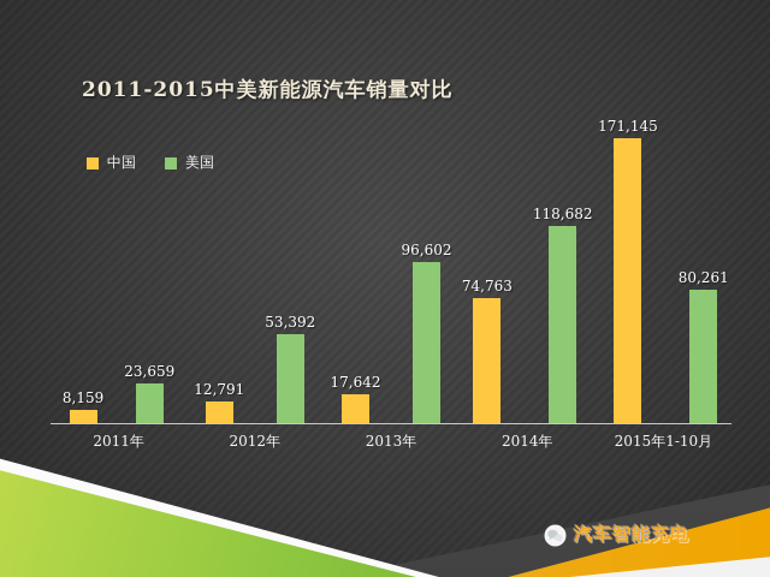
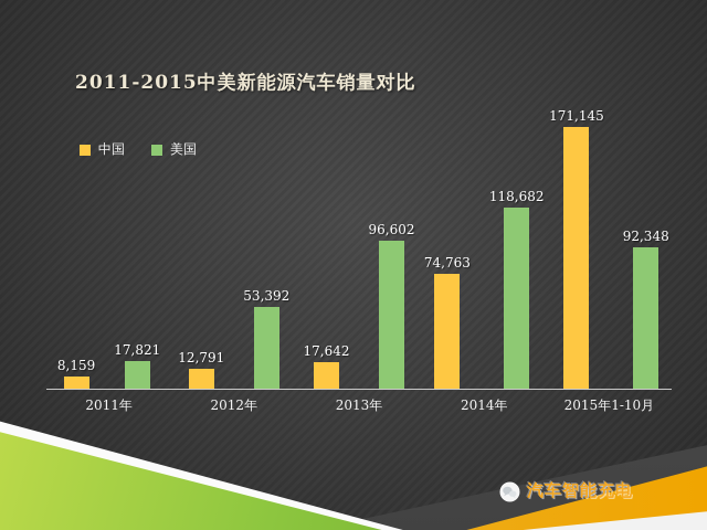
美国/2011年: 23,659 -> 17,821
美国/2015年1-10月: 80,261 -> 92,348
